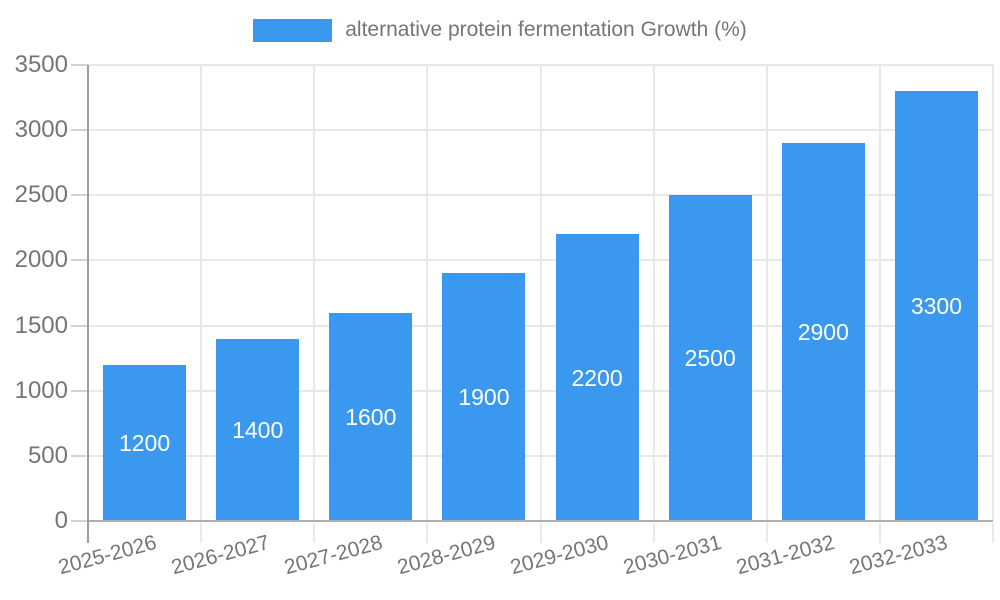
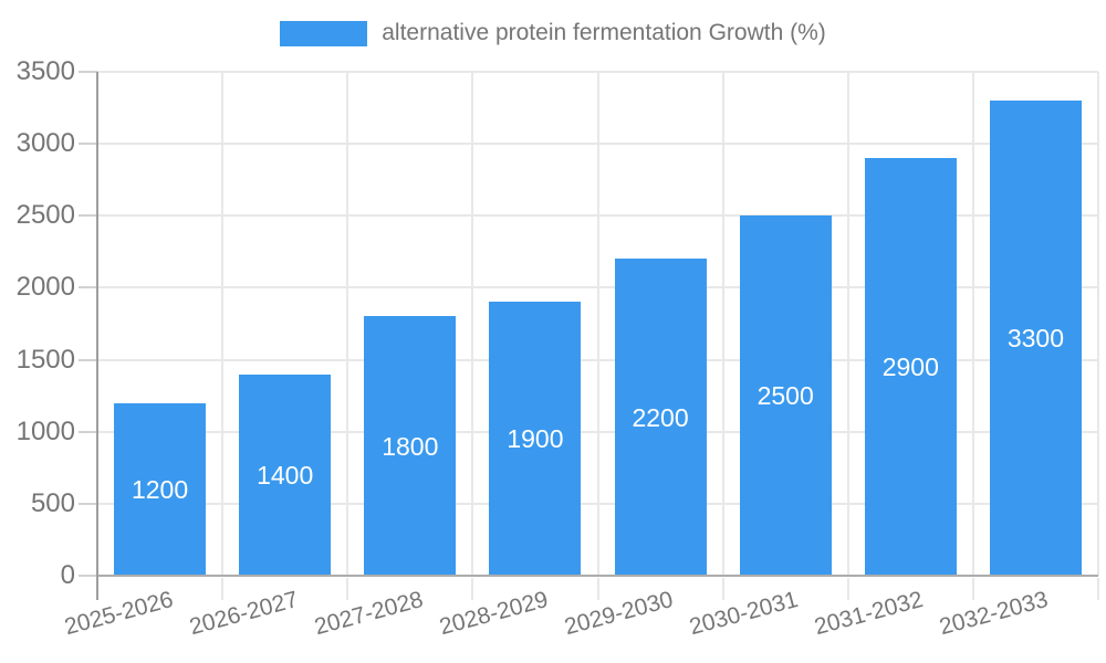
2027-2028: 1600 -> 1800
